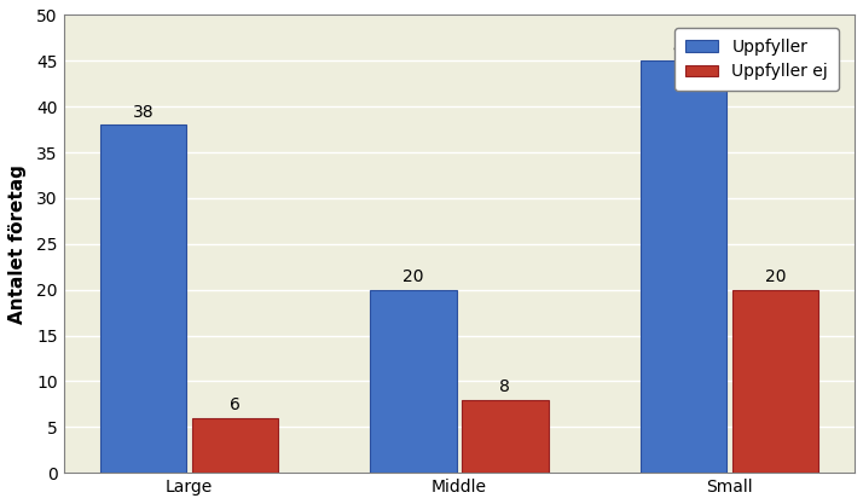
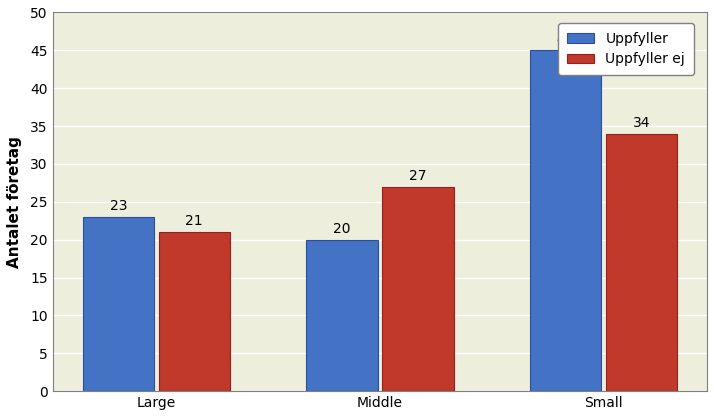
Uppfyller/Large: 38 -> 23
Uppfyller ej/Large: 6 -> 21
Uppfyller ej/Middle: 8 -> 27
Uppfyller ej/Small: 20 -> 34
